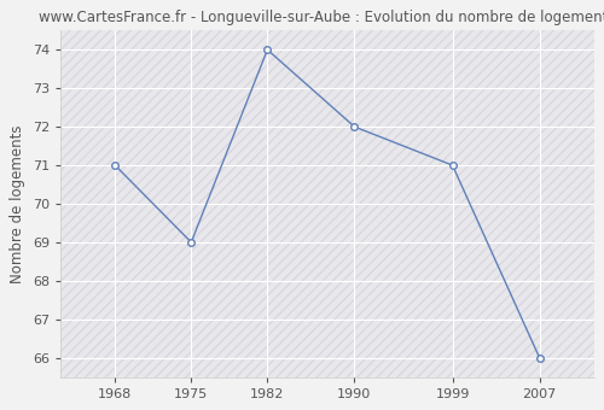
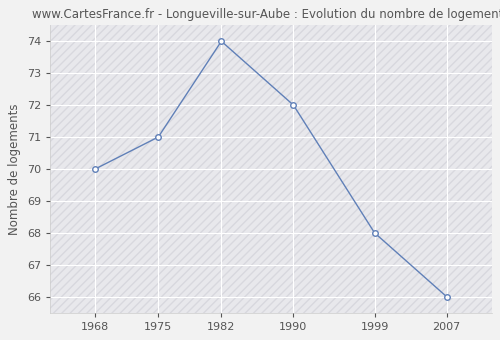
1968: 71 -> 70
1975: 69 -> 71
1999: 71 -> 68
